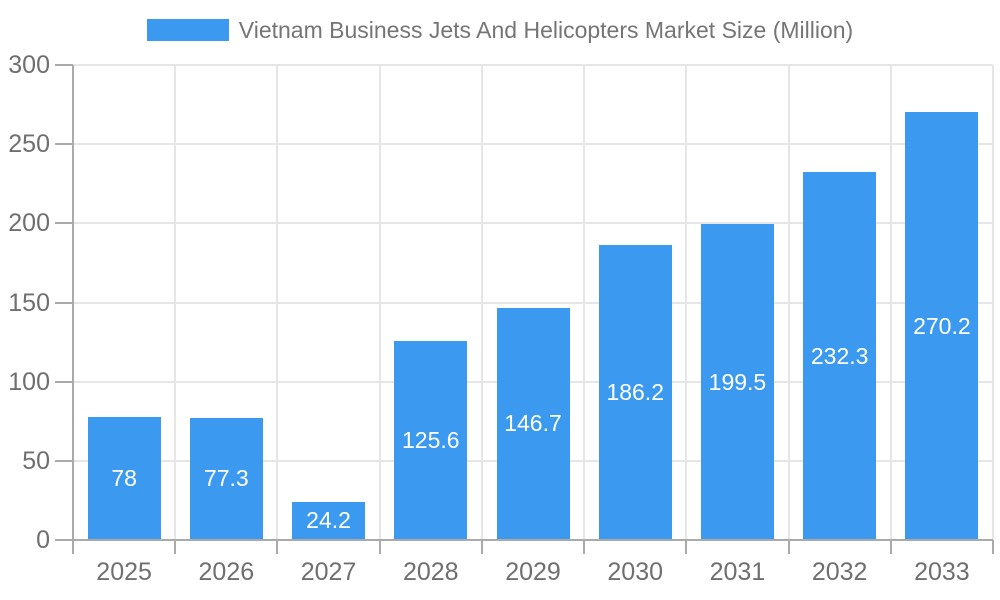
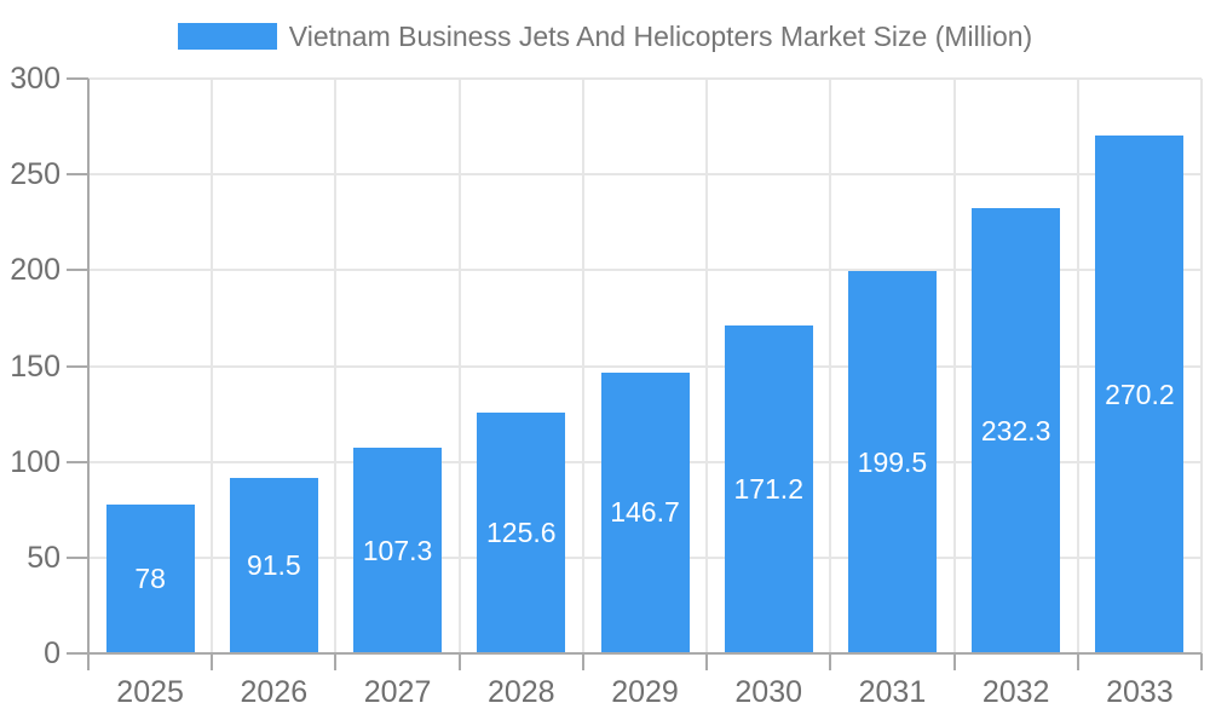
2026: 77.3 -> 91.5
2027: 24.2 -> 107.3
2030: 186.2 -> 171.2
